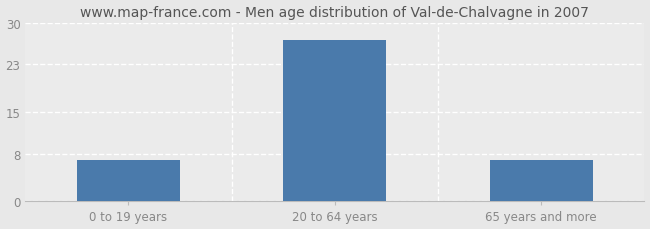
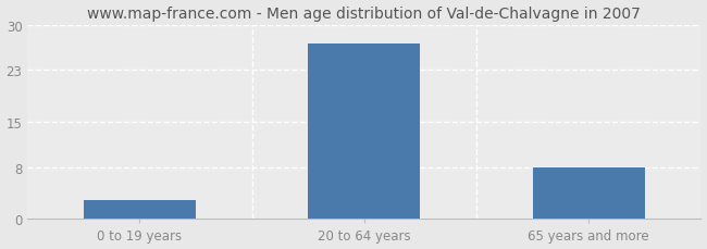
0 to 19 years: 7 -> 3
65 years and more: 7 -> 8
